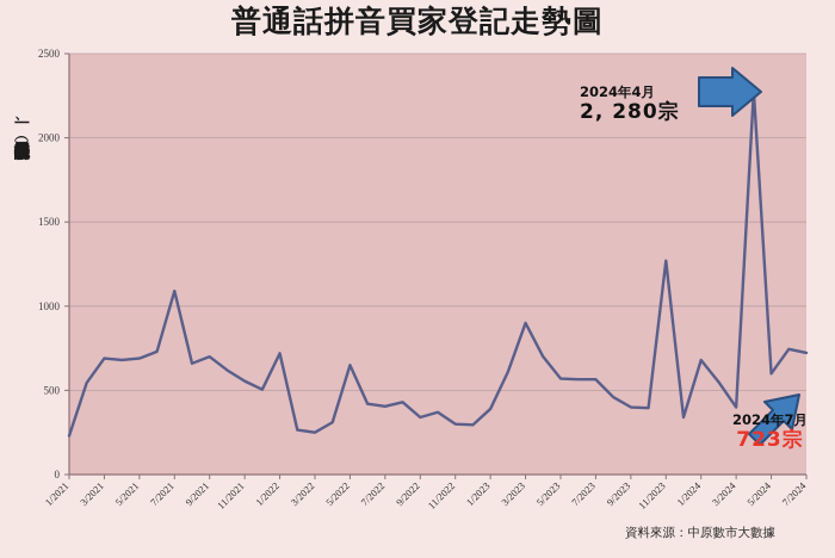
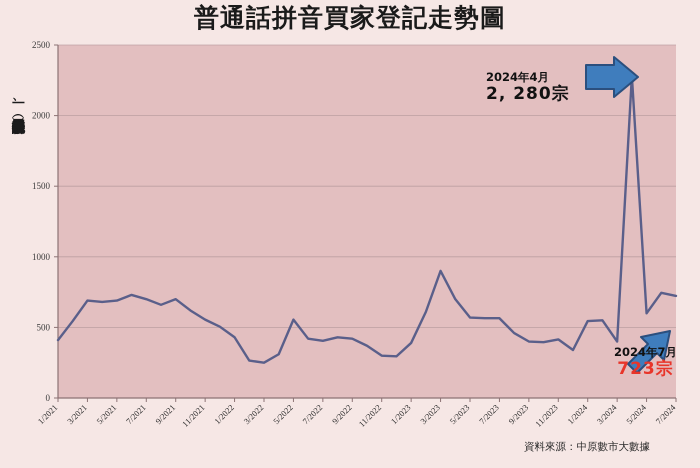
1/2021: 230 -> 410
7/2021: 1090 -> 700
1/2022: 720 -> 430
5/2022: 650 -> 560
9/2022: 340 -> 420
11/2023: 1270 -> 420
1/2024: 680 -> 540
